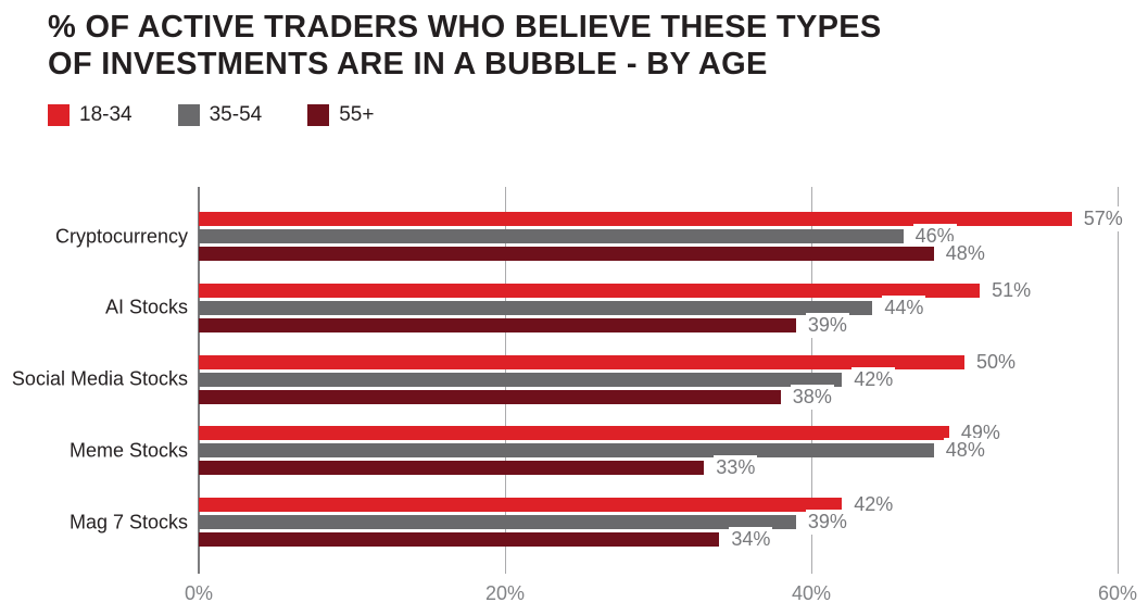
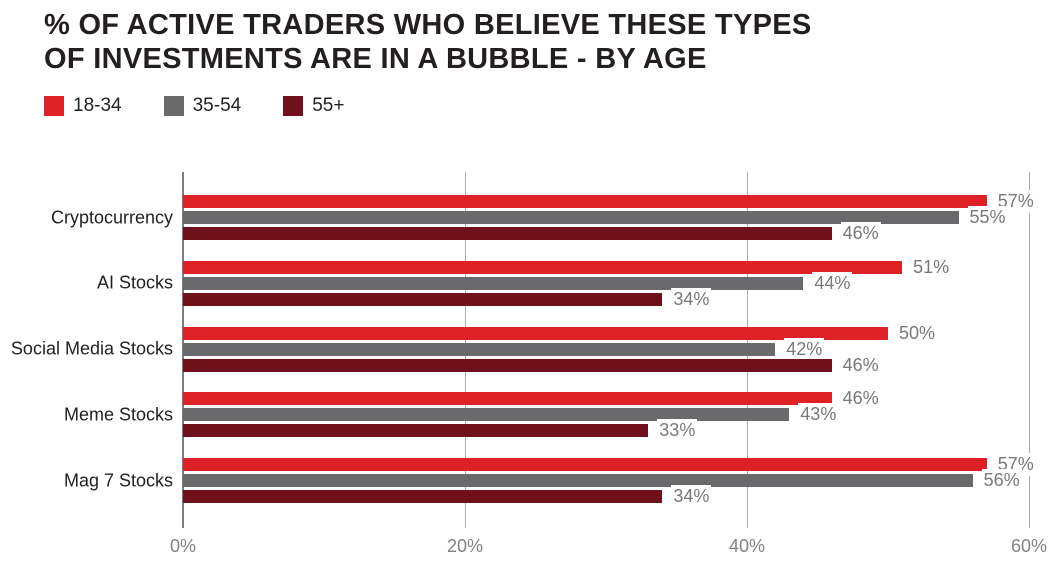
35-54/Cryptocurrency: 46% -> 55%
55+/Cryptocurrency: 48% -> 46%
55+/AI Stocks: 39% -> 34%
55+/Social Media Stocks: 38% -> 46%
18-34/Meme Stocks: 49% -> 46%
35-54/Meme Stocks: 48% -> 43%
18-34/Mag 7 Stocks: 42% -> 57%
35-54/Mag 7 Stocks: 39% -> 56%
